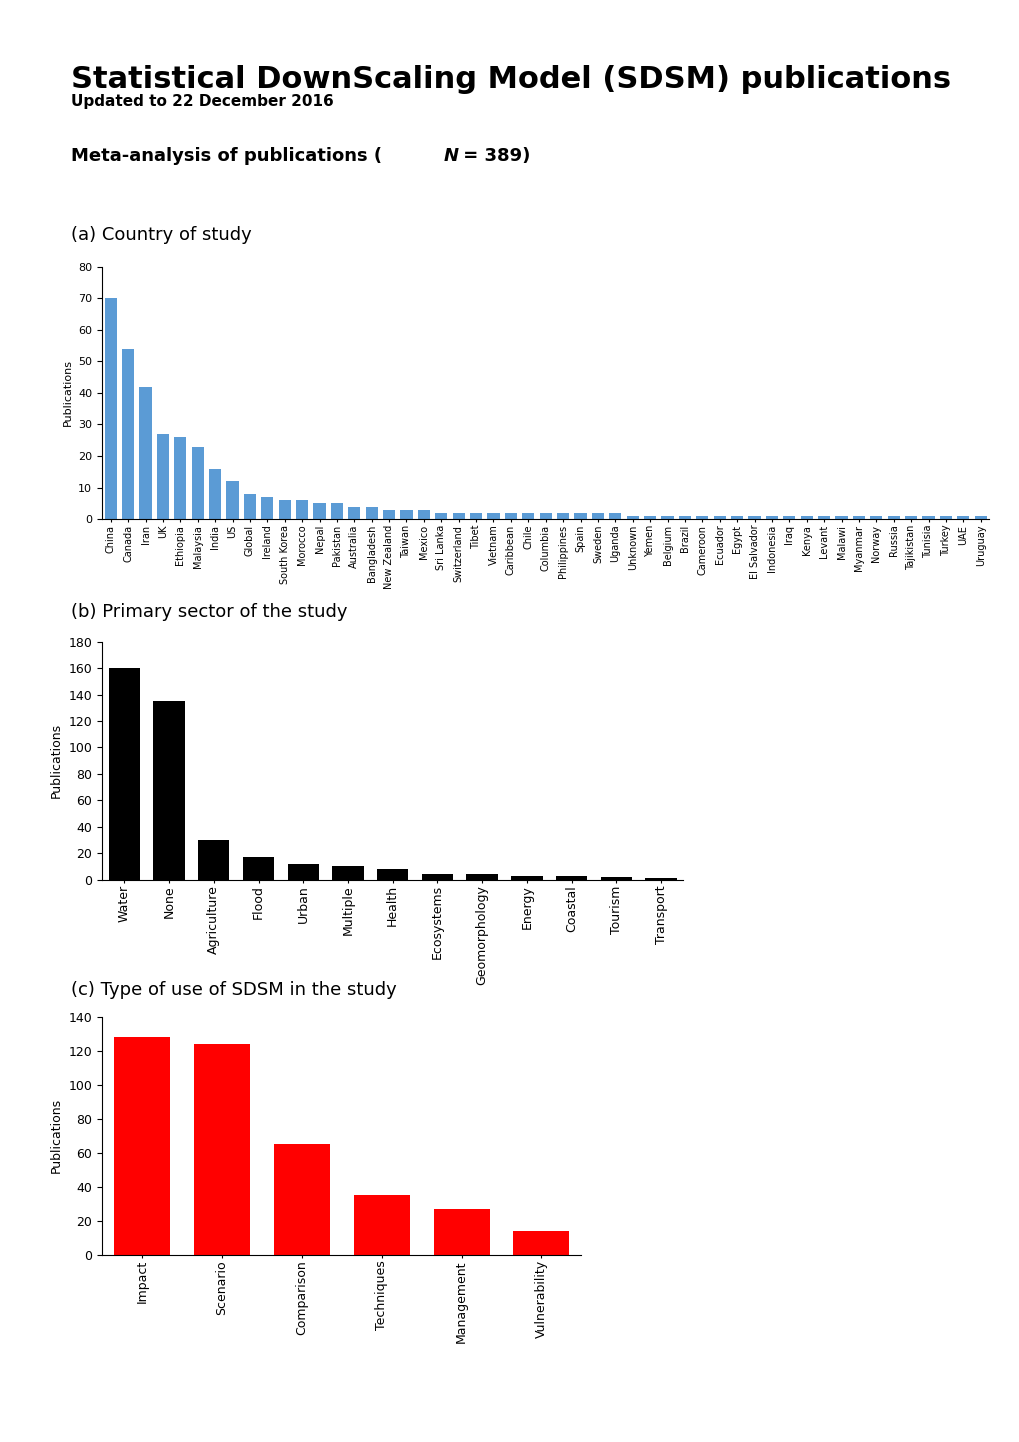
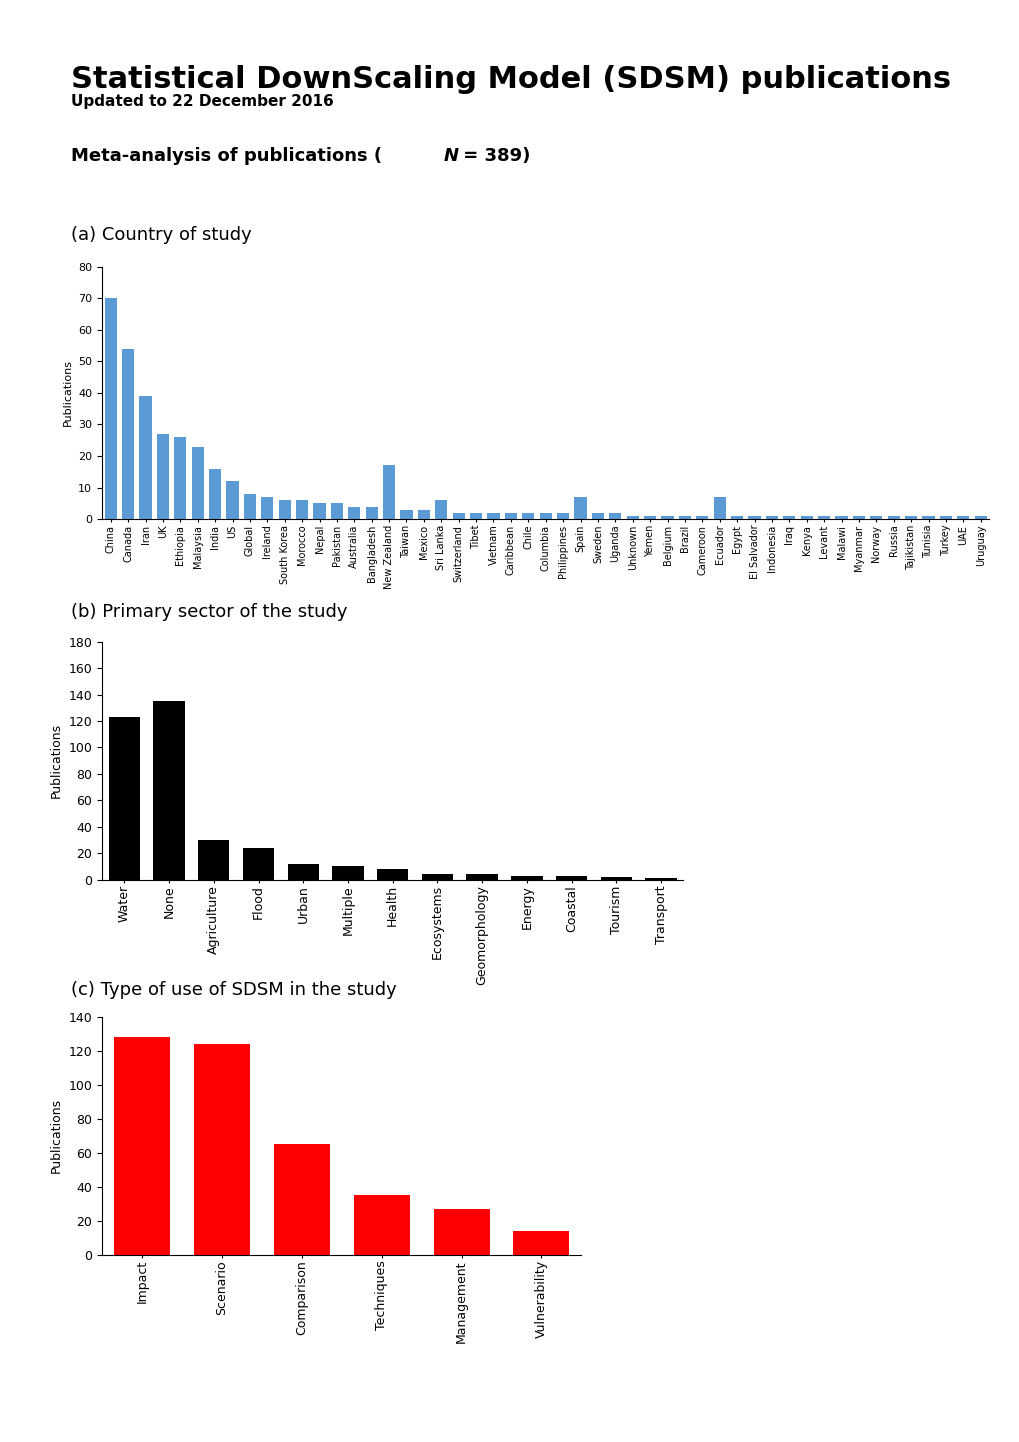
Iran: 42 -> 39
New Zealand: 3 -> 17
Sri Lanka: 2 -> 6
Spain: 2 -> 7
Ecuador: 1 -> 7
Water: 160 -> 123
Flood: 17 -> 24
